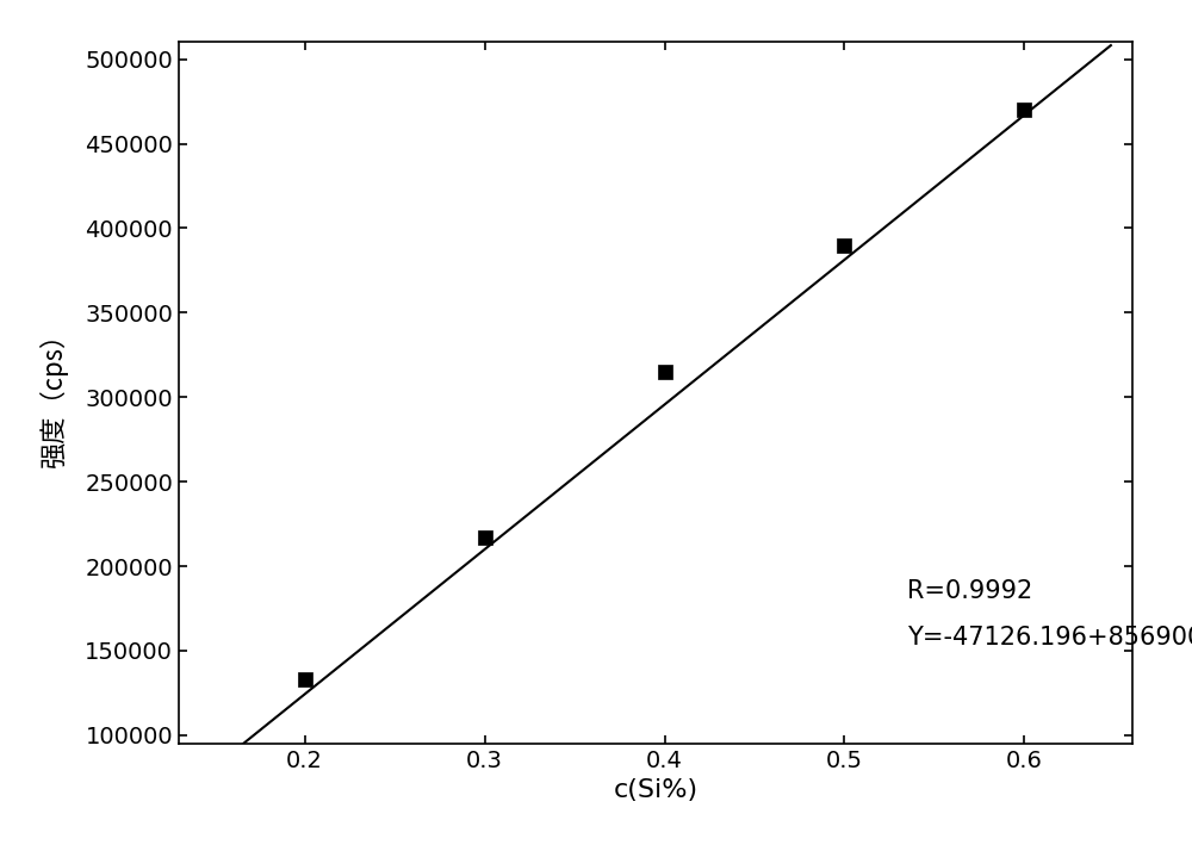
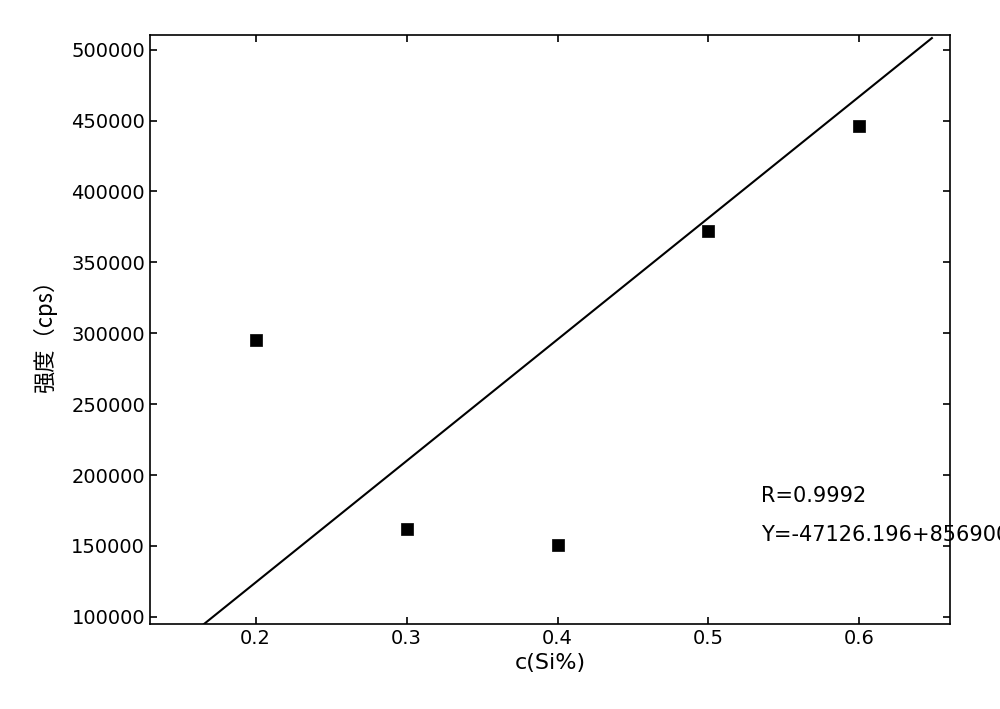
0.2: 133000 -> 295000
0.3: 217000 -> 162000
0.4: 315000 -> 151000
0.5: 390000 -> 372000
0.6: 470000 -> 446000
